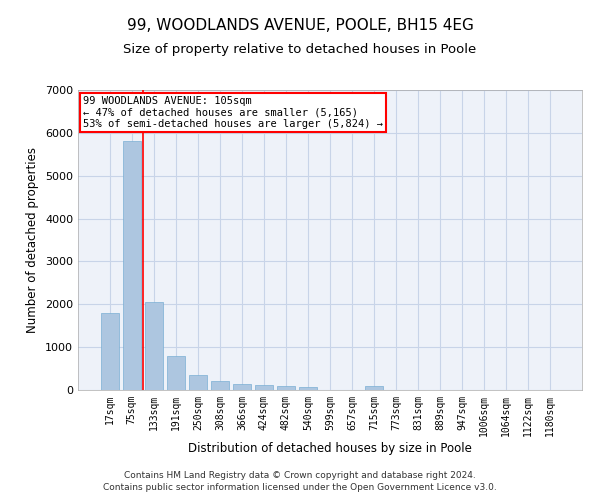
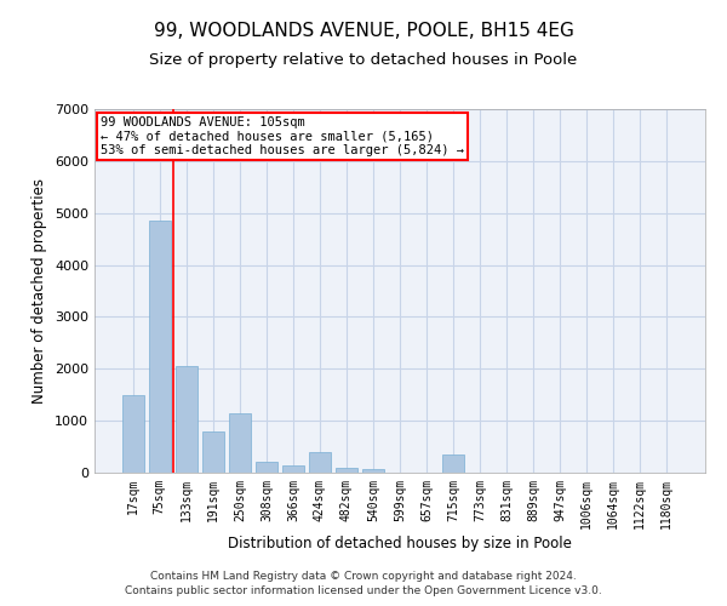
17sqm: 1800 -> 1500
75sqm: 5800 -> 4850
250sqm: 350 -> 1150
424sqm: 120 -> 400
715sqm: 100 -> 350
